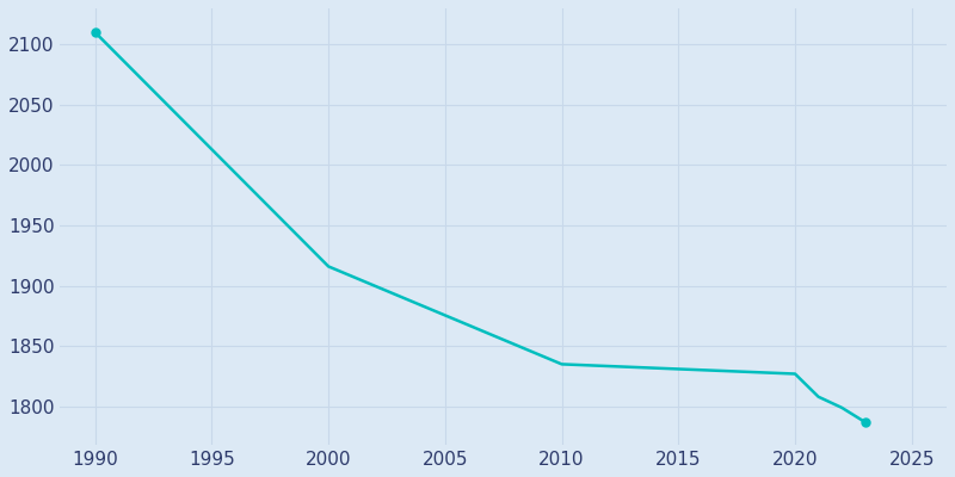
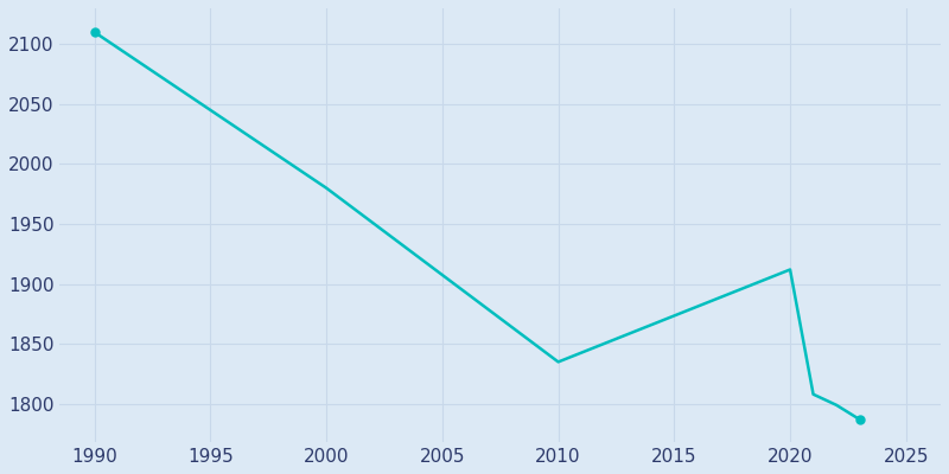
2000: 1916 -> 1980
2020: 1827 -> 1912
